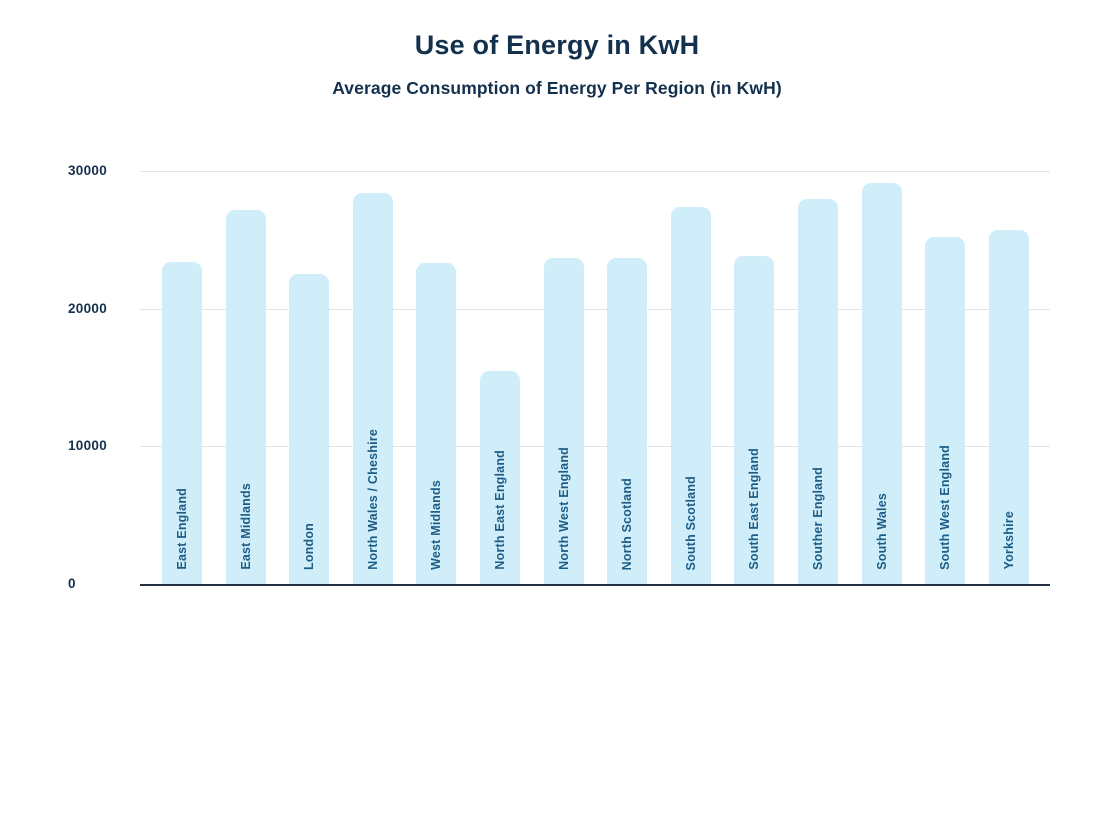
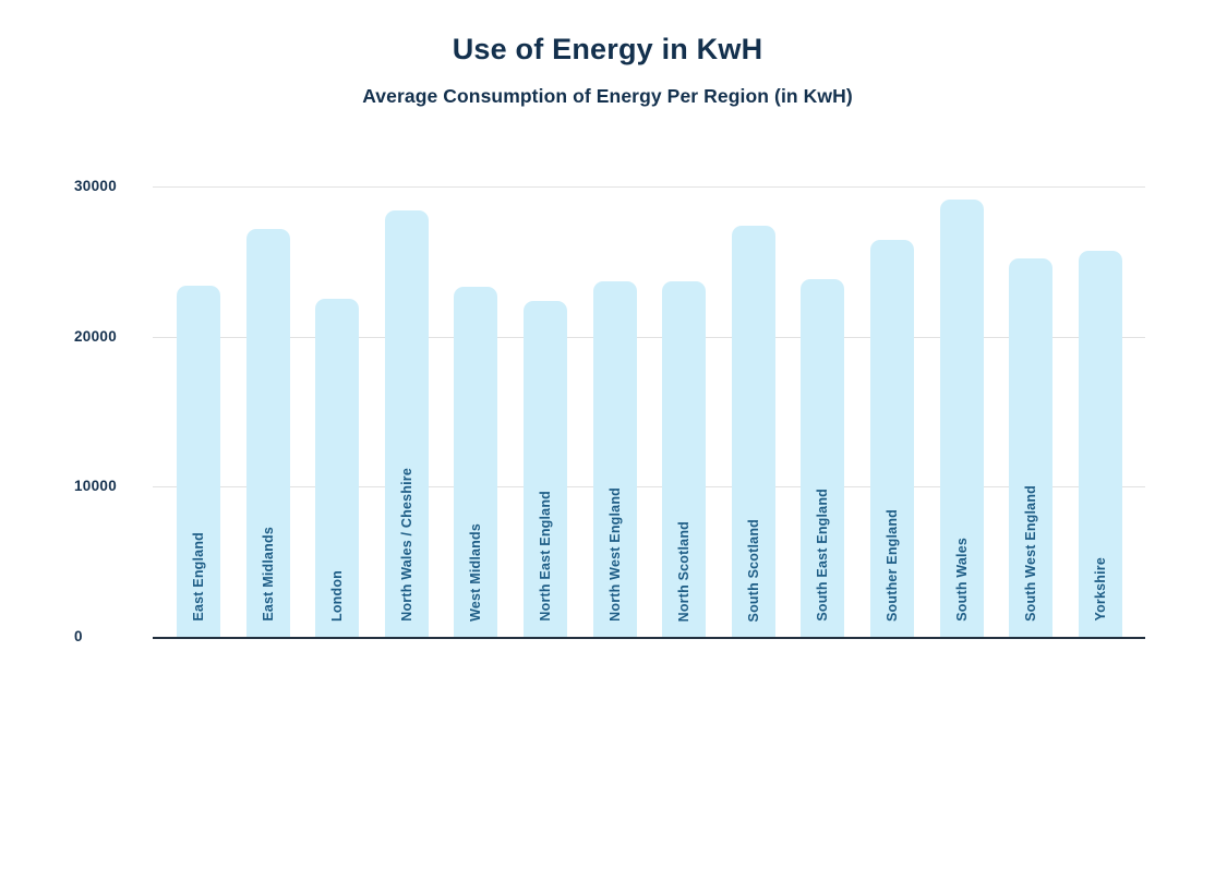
North East England: 15500 -> 22400
Souther England: 28000 -> 26400
